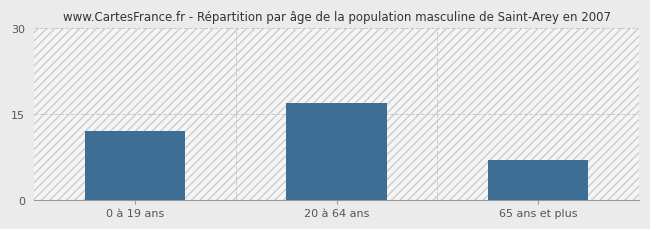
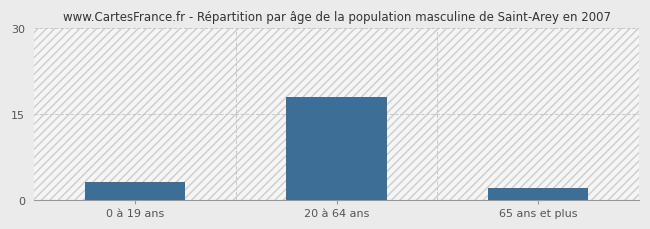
0 à 19 ans: 12 -> 3
20 à 64 ans: 17 -> 18
65 ans et plus: 7 -> 2
